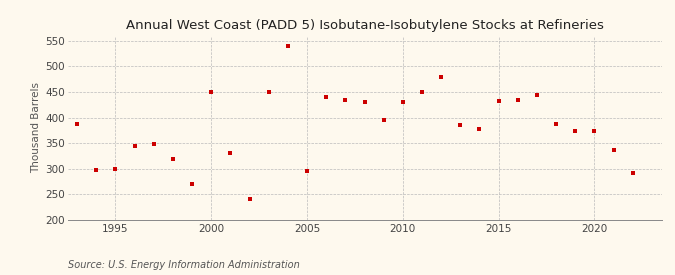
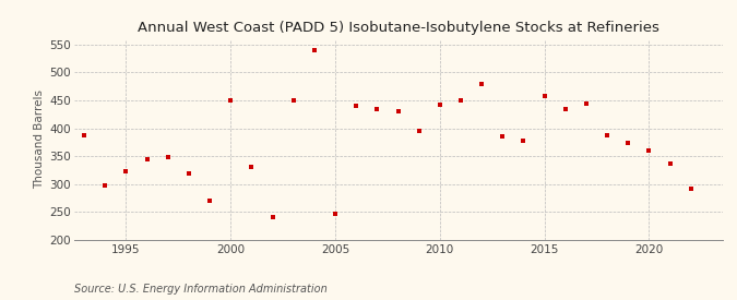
1995: 300 -> 324
2005: 295 -> 246
2010: 430 -> 442
2015: 432 -> 458
2020: 373 -> 360
